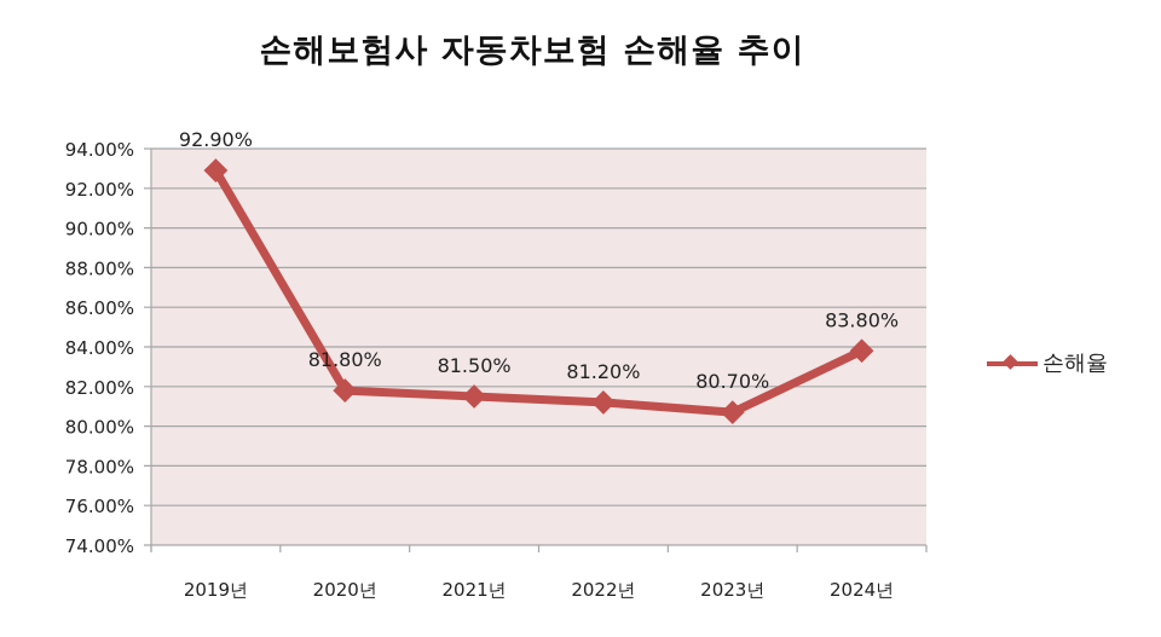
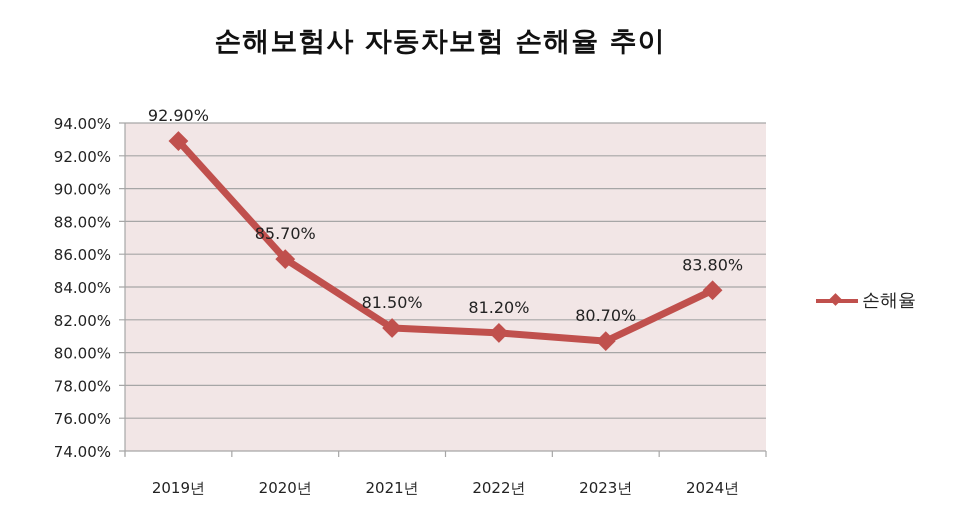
2020년: 81.80% -> 85.70%
